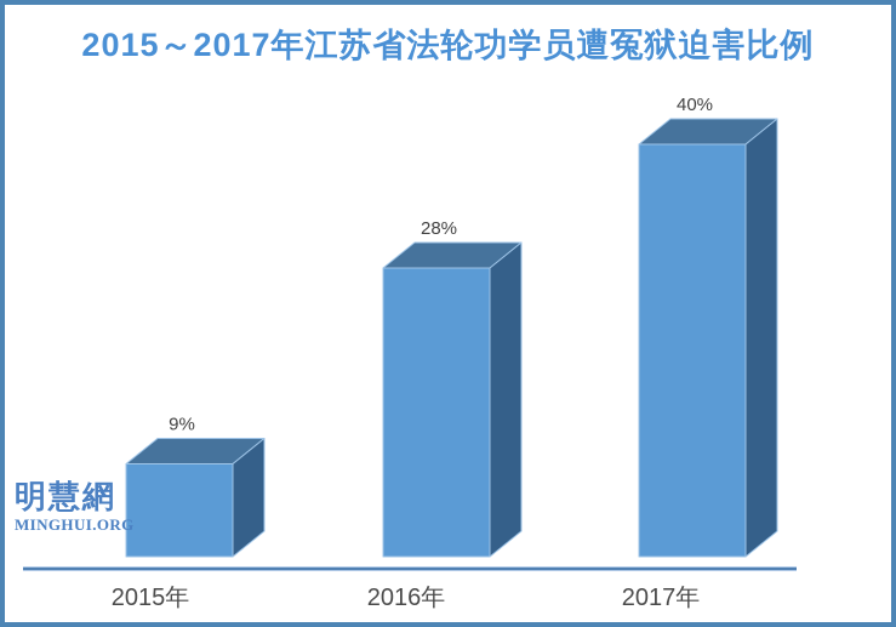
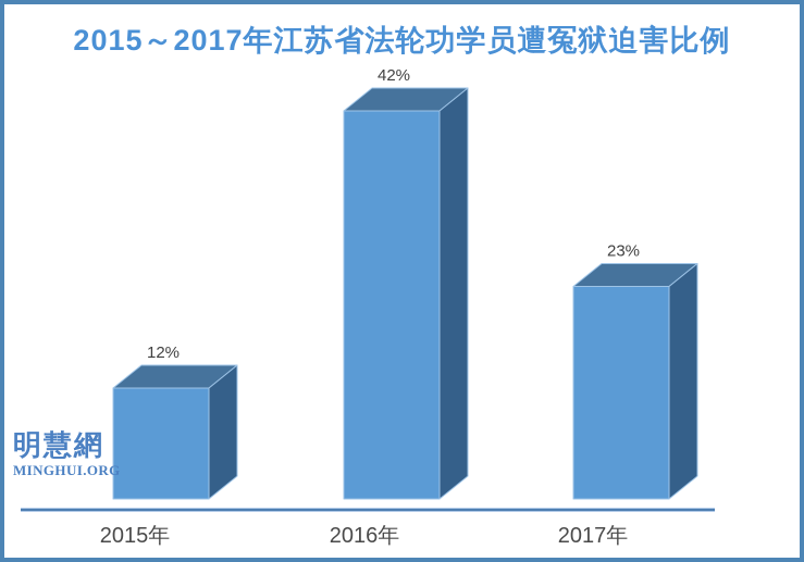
2015年: 9% -> 12%
2016年: 28% -> 42%
2017年: 40% -> 23%
